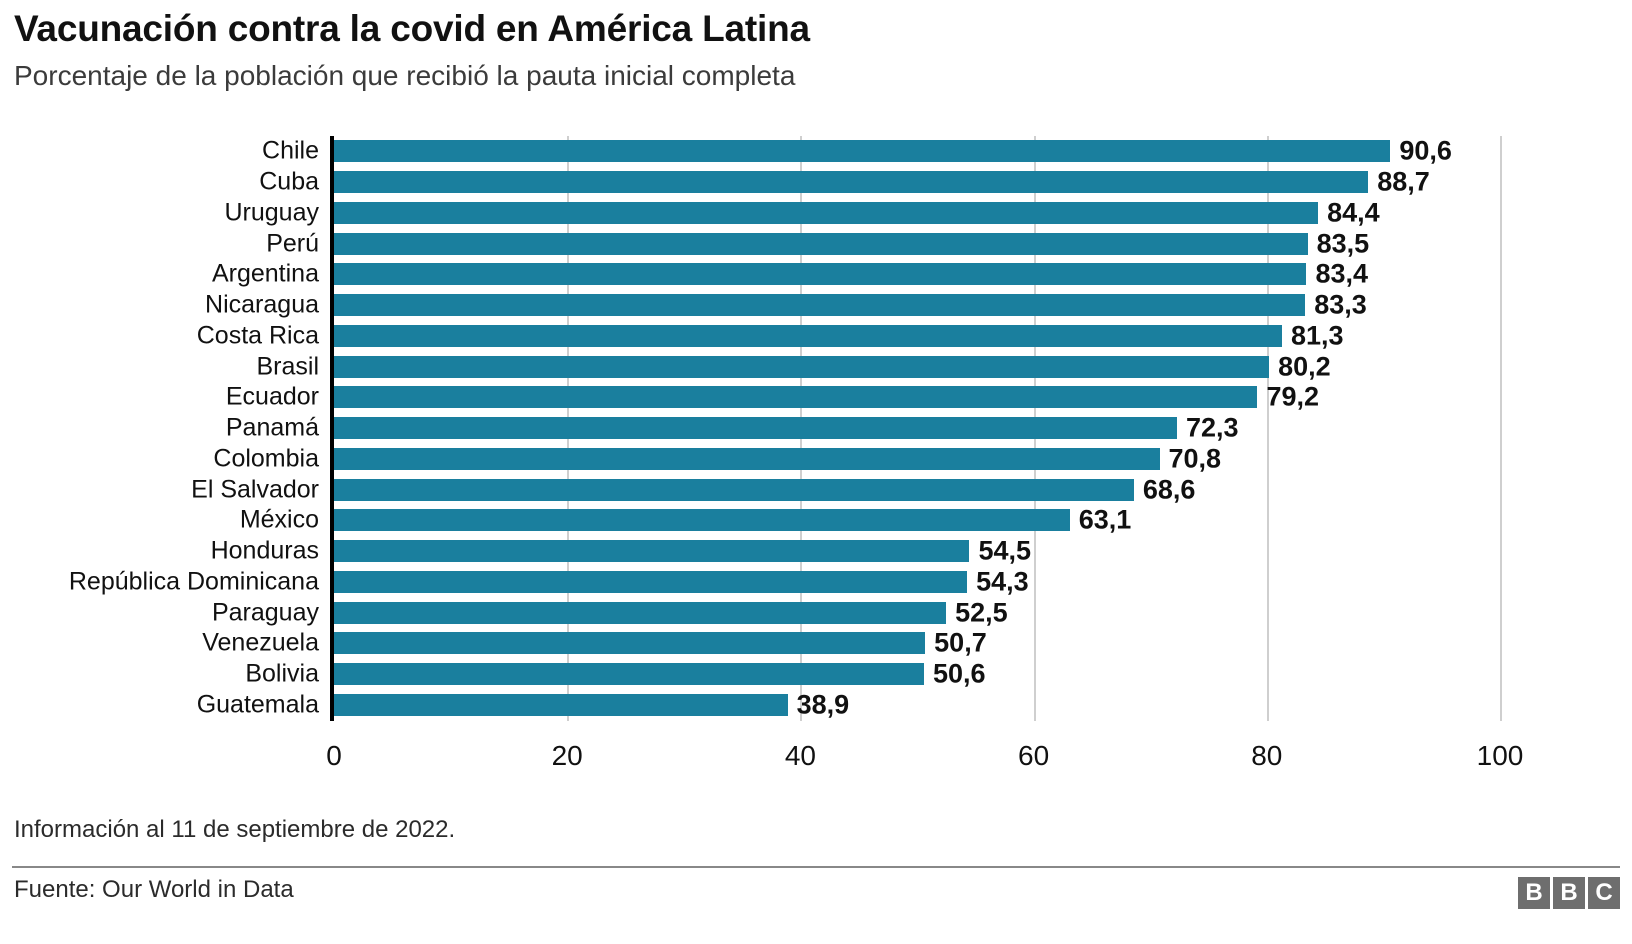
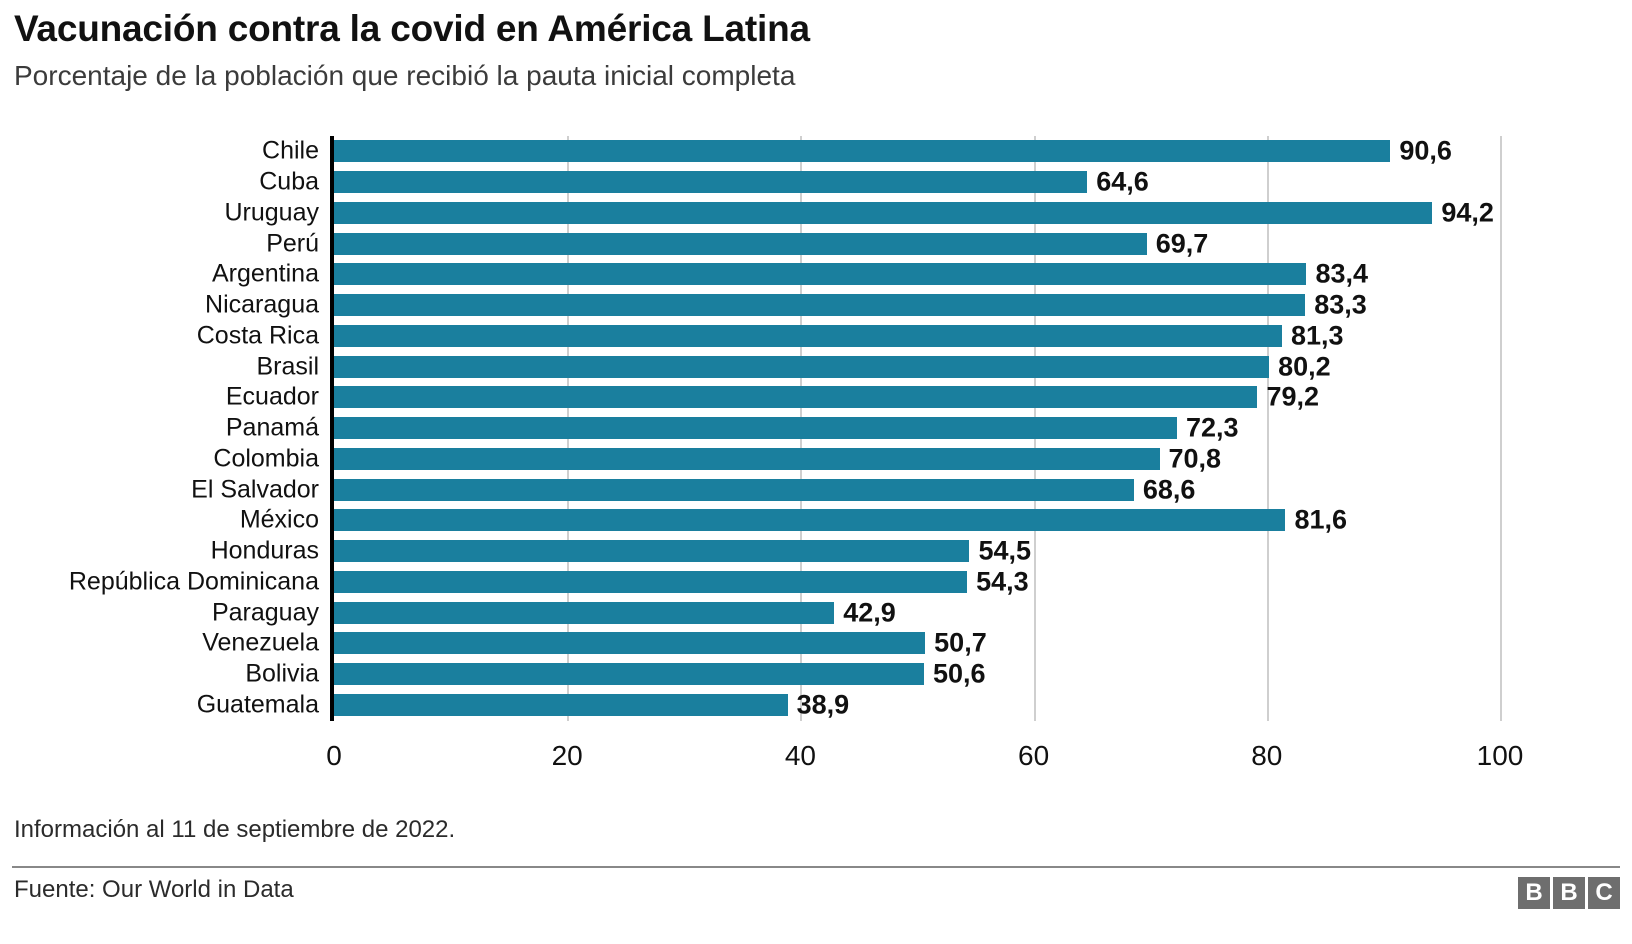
Cuba: 88,7 -> 64,6
Uruguay: 84,4 -> 94,2
Perú: 83,5 -> 69,7
México: 63,1 -> 81,6
Paraguay: 52,5 -> 42,9
